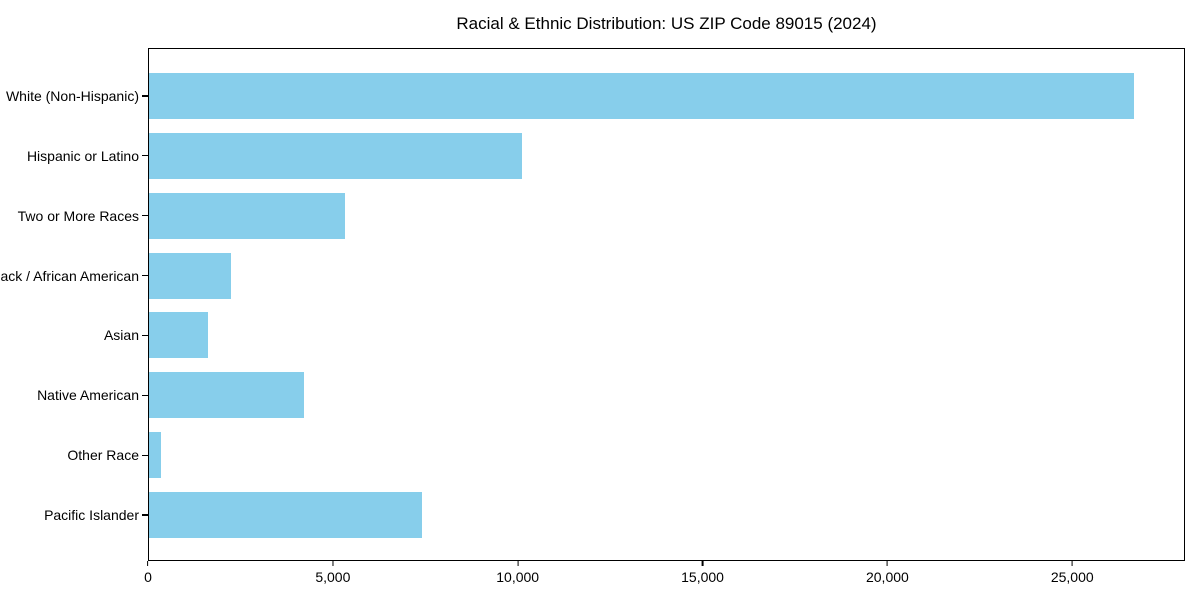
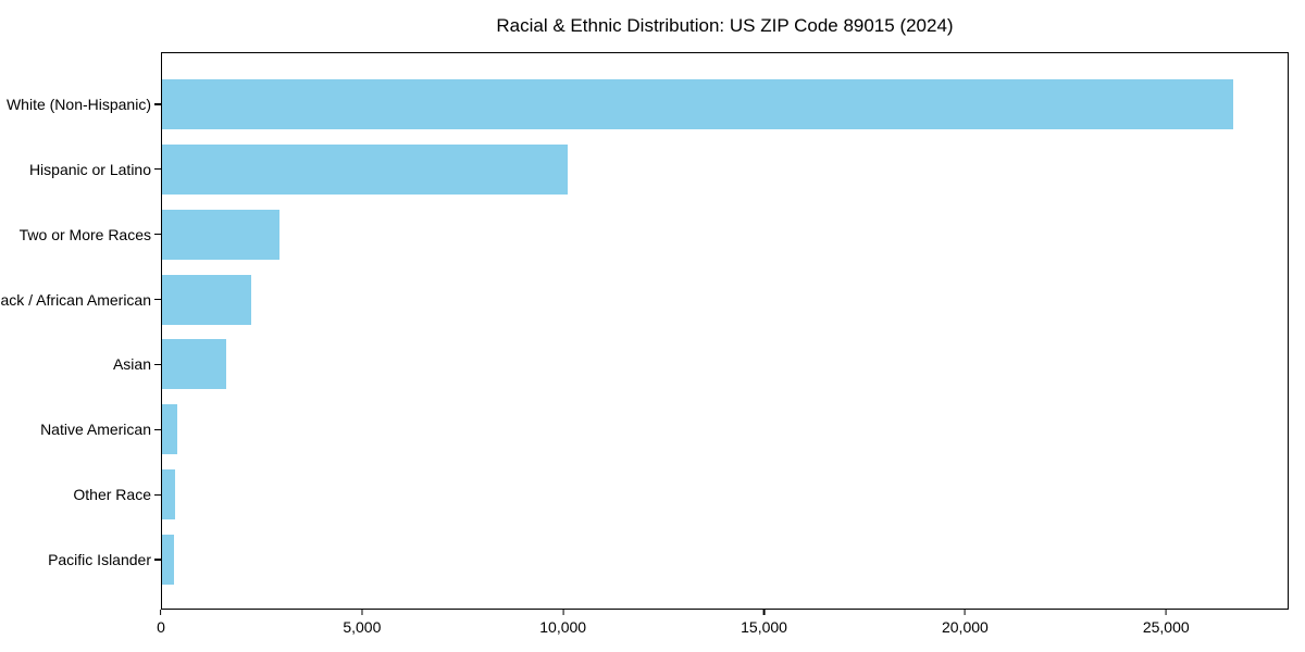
Two or More Races: 5300 -> 2900
Native American: 4200 -> 400
Pacific Islander: 7400 -> 300
